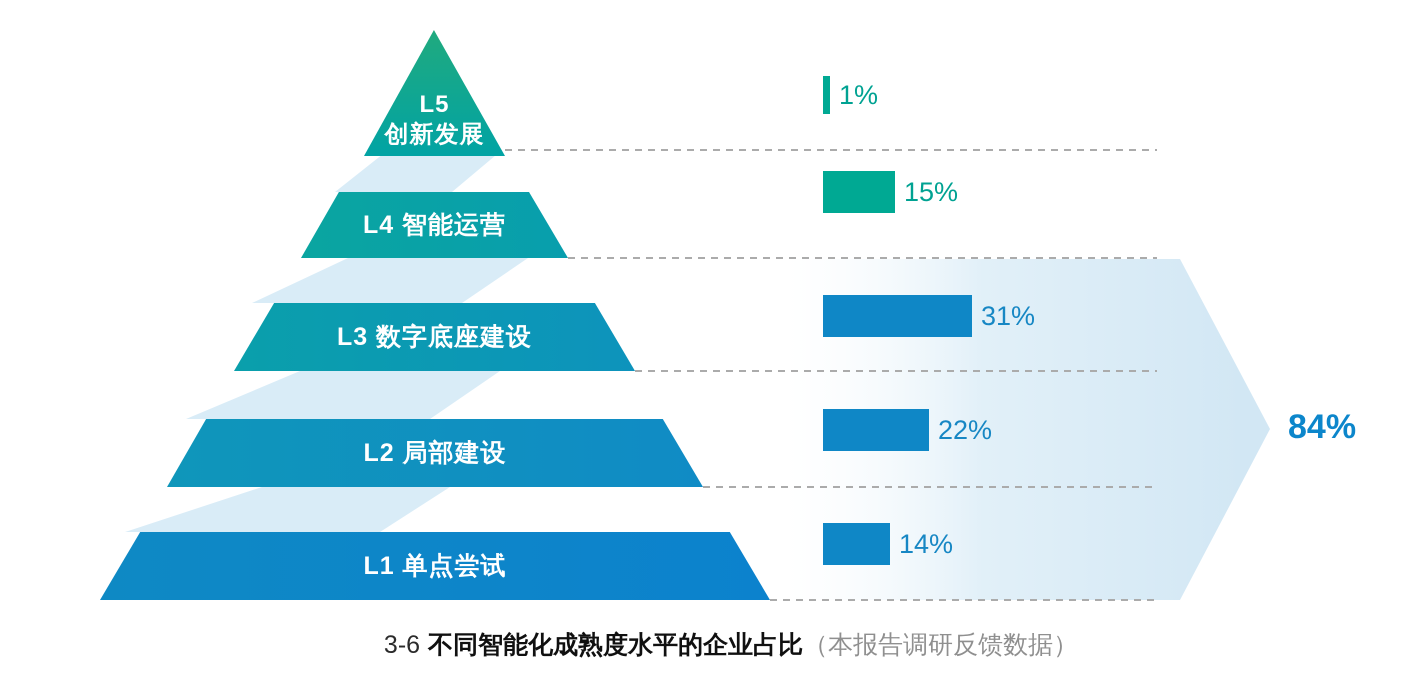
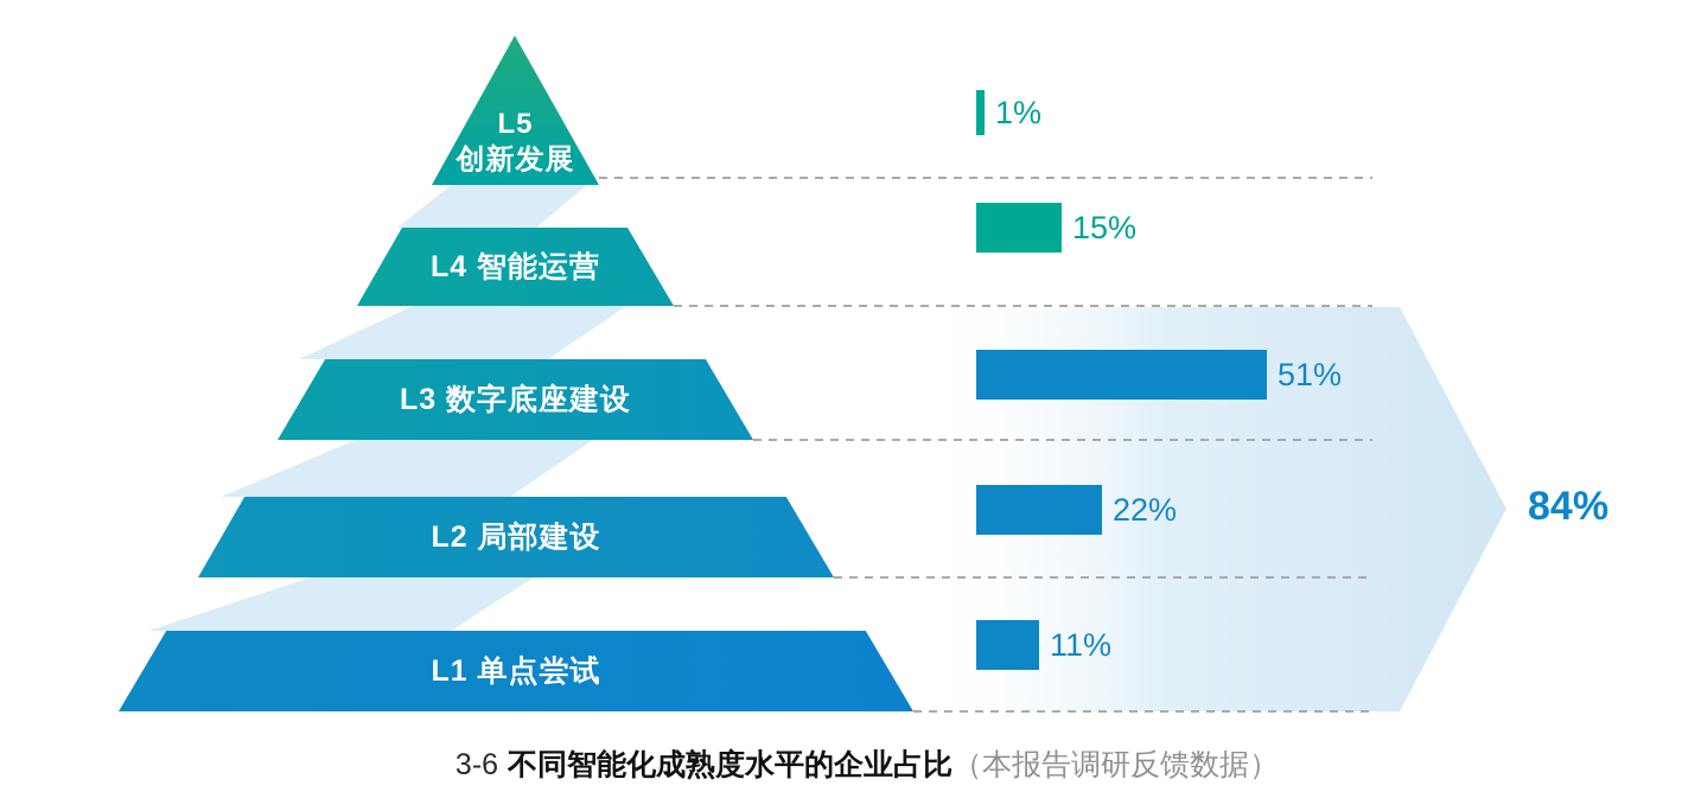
L3 数字底座建设: 31% -> 51%
L1 单点尝试: 14% -> 11%
